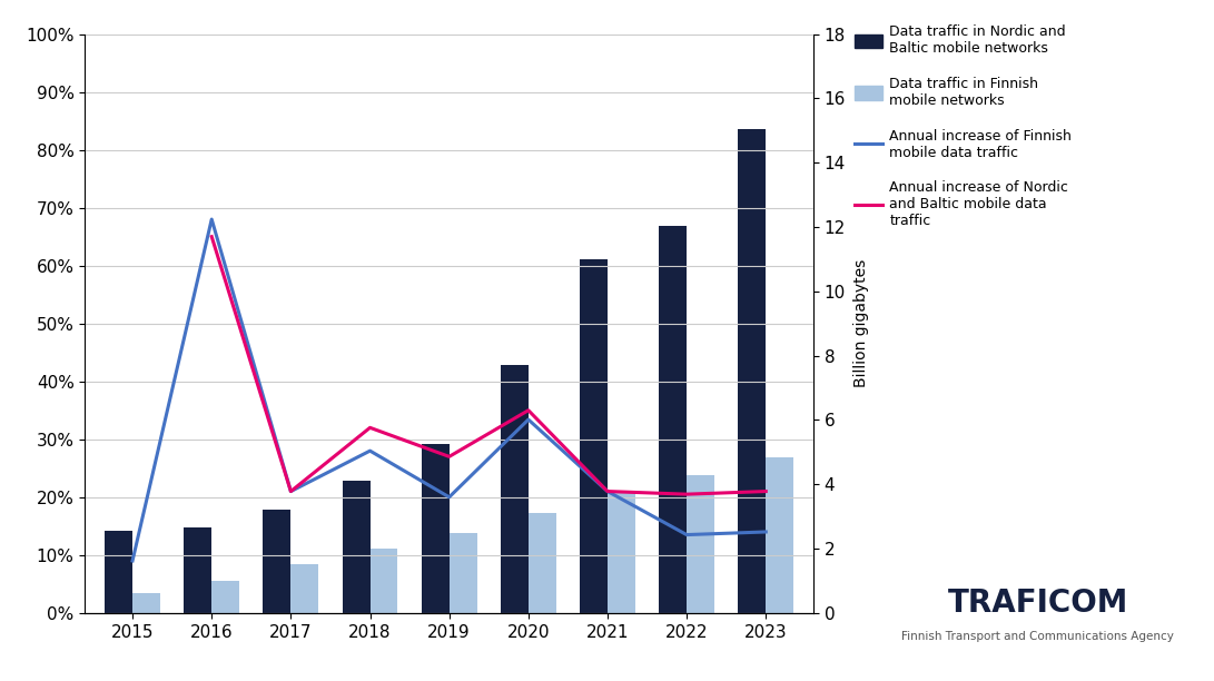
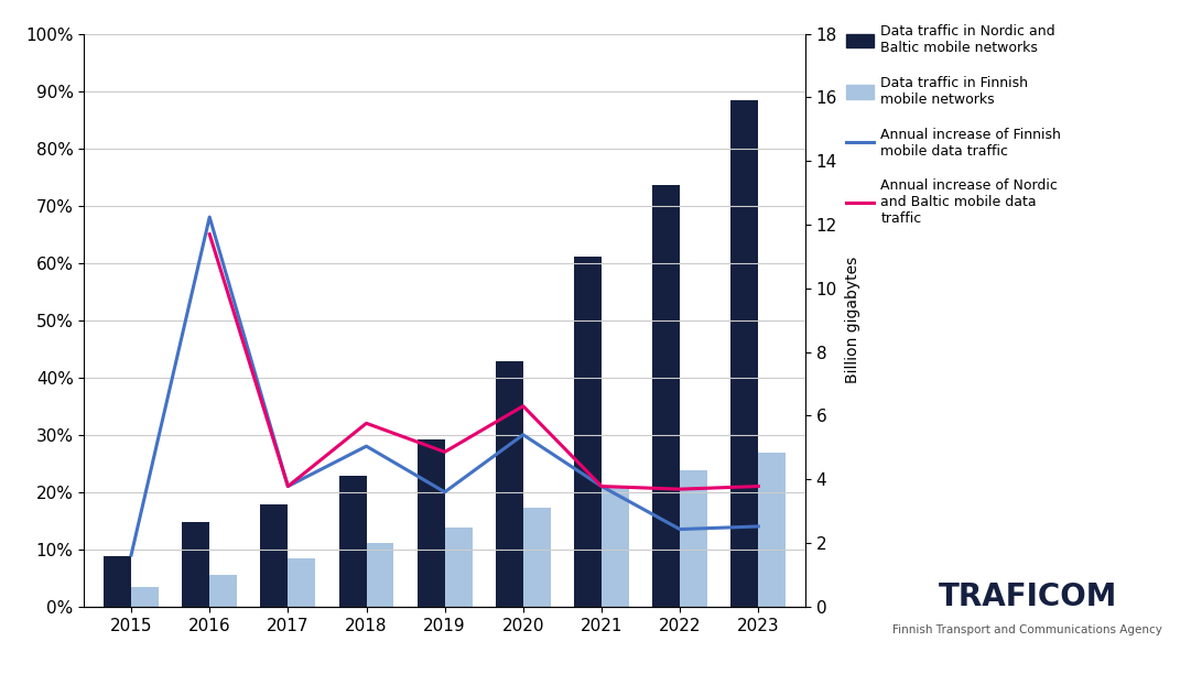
Data traffic in Nordic and Baltic mobile networks/2015: 2.55 -> 1.60
Annual increase of Finnish mobile data traffic/2020: 33.4% -> 30.0%
Data traffic in Nordic and Baltic mobile networks/2022: 12.05 -> 13.25
Data traffic in Nordic and Baltic mobile networks/2023: 15.05 -> 15.90
